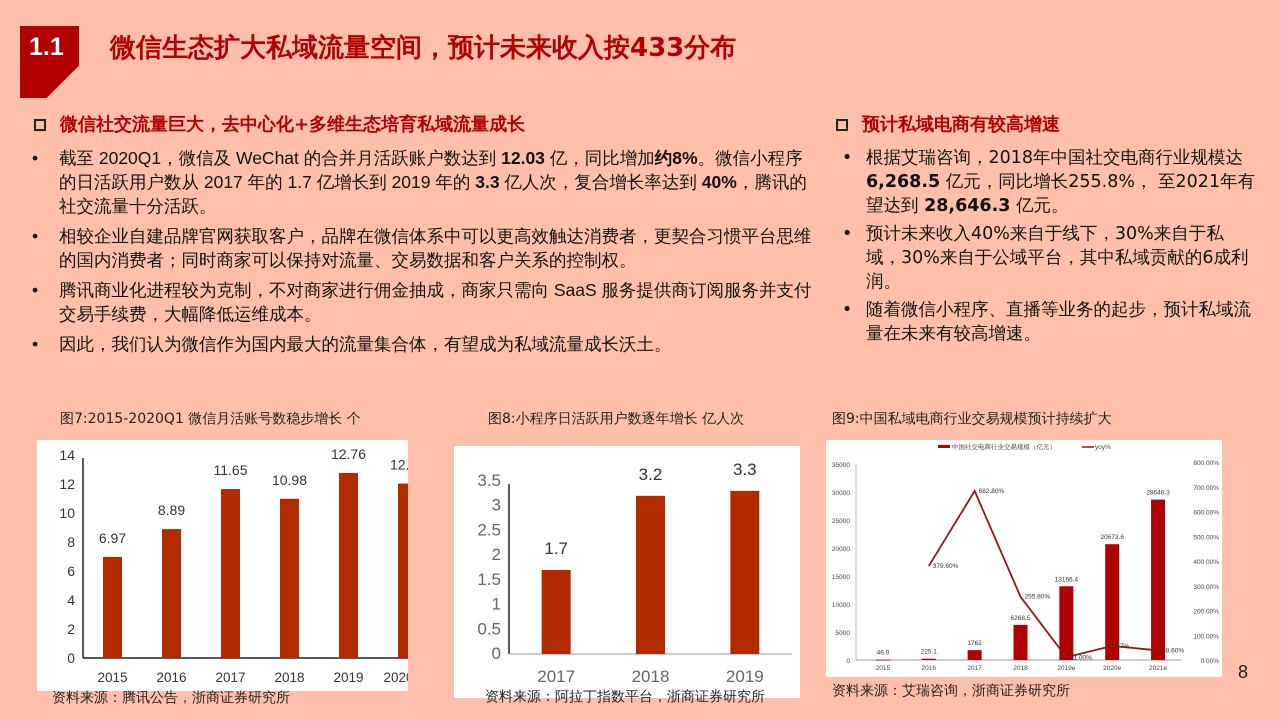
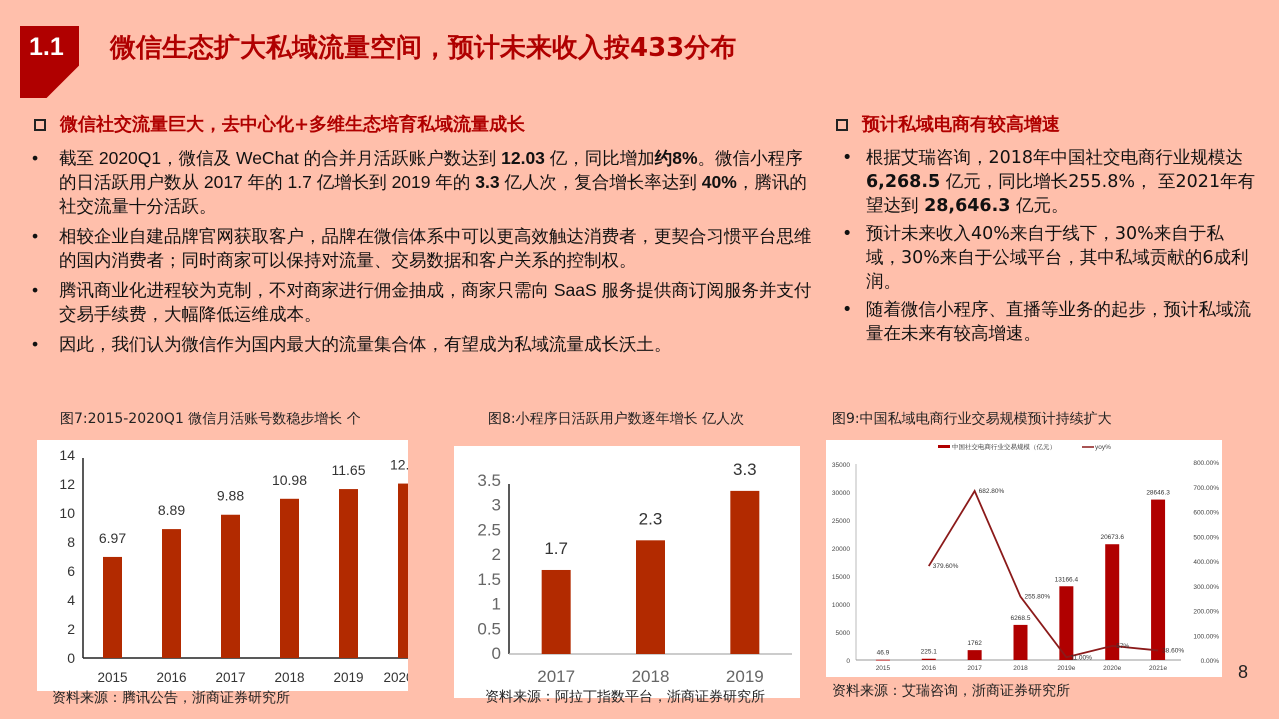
图7:2015-2020Q1 微信月活账号数稳步增长 个/2017: 11.65 -> 9.88
图7:2015-2020Q1 微信月活账号数稳步增长 个/2019: 12.76 -> 11.65
图8:小程序日活跃用户数逐年增长 亿人次/2018: 3.2 -> 2.3
